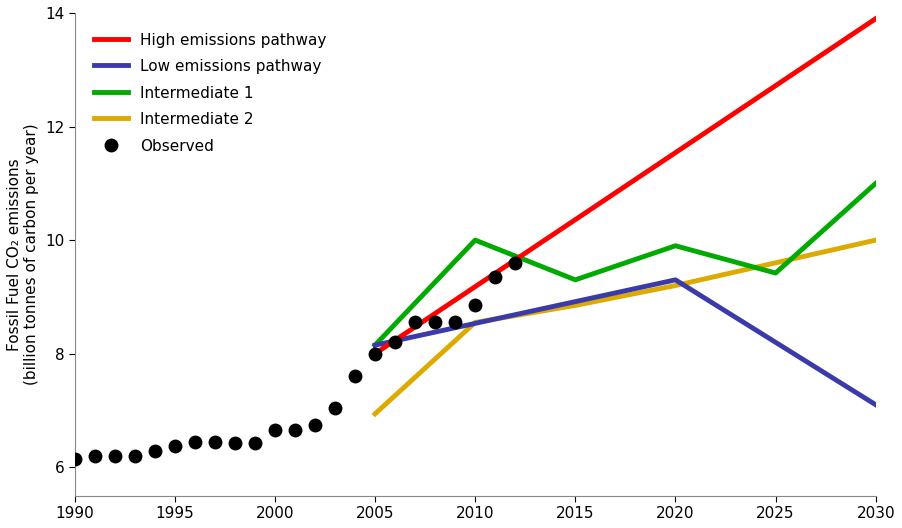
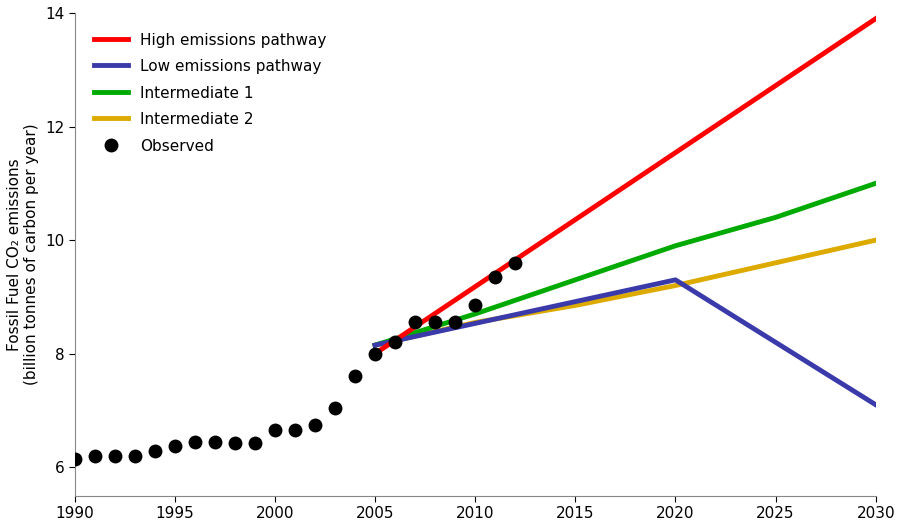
Intermediate 2/2005: 6.94 -> 8.15
Intermediate 1/2010: 10.00 -> 8.70
Intermediate 1/2025: 9.42 -> 10.40
